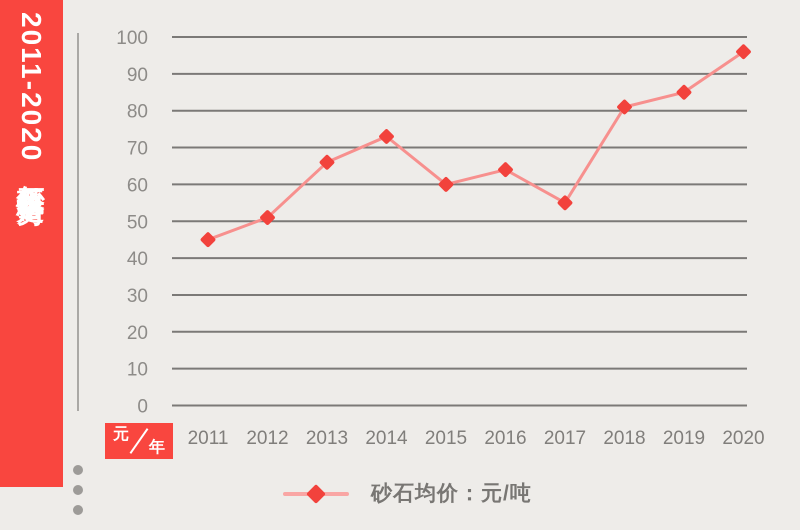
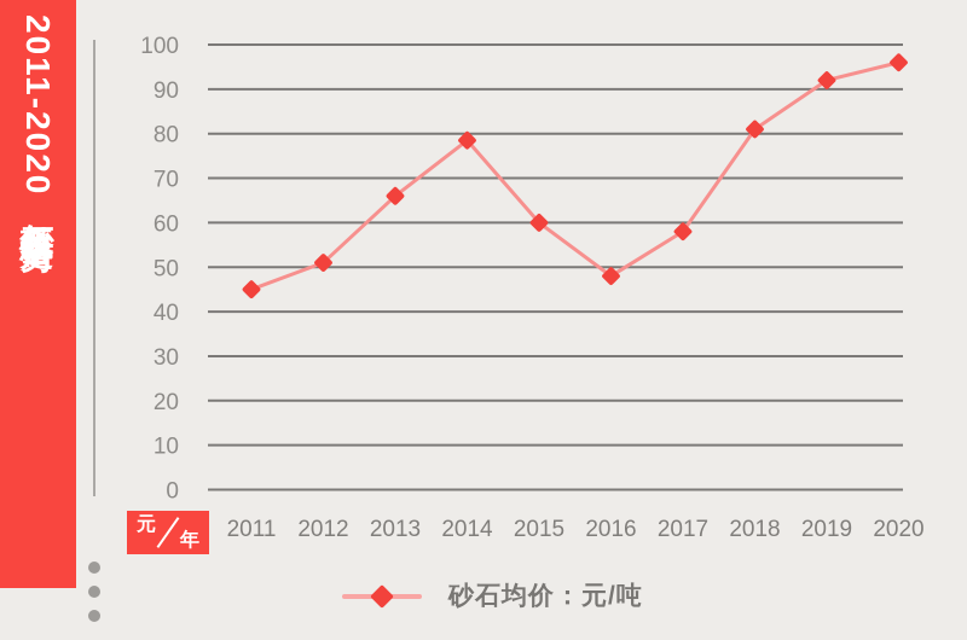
2014: 73 -> 78
2016: 64 -> 48
2017: 55 -> 58
2019: 85 -> 92
